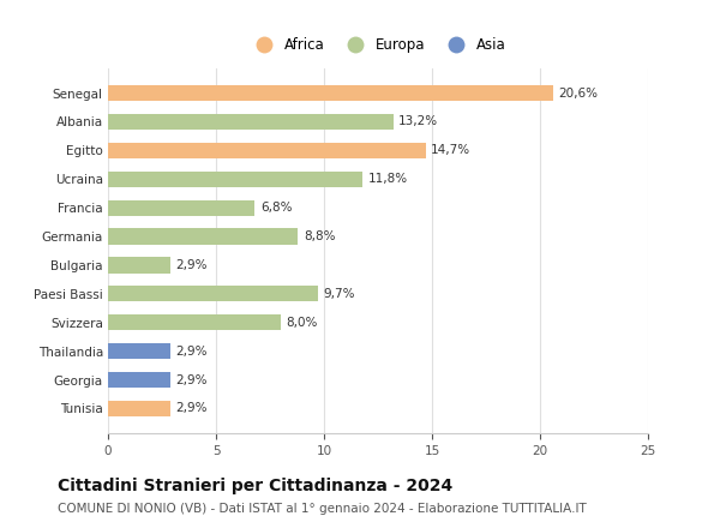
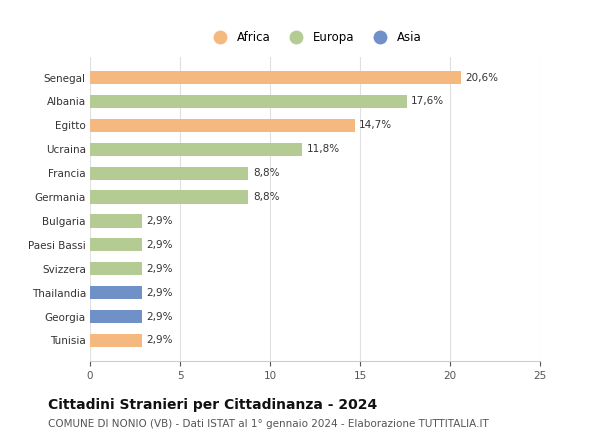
Albania: 13,2% -> 17,6%
Francia: 6,8% -> 8,8%
Paesi Bassi: 9,7% -> 2,9%
Svizzera: 8,0% -> 2,9%
